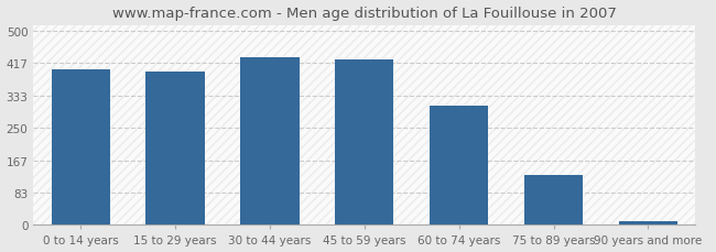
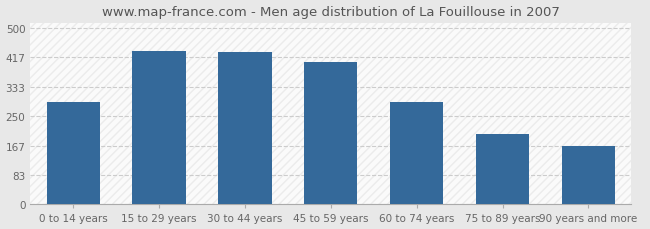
0 to 14 years: 400 -> 290
15 to 29 years: 395 -> 435
45 to 59 years: 427 -> 405
60 to 74 years: 308 -> 290
75 to 89 years: 128 -> 200
90 years and more: 10 -> 165
